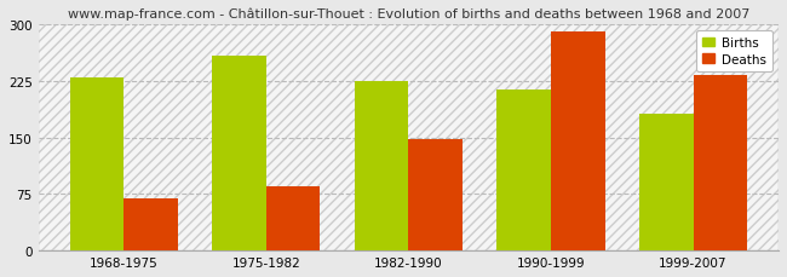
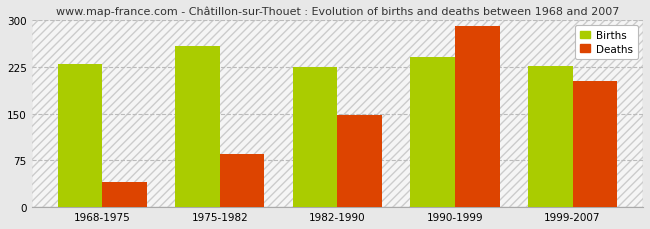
Deaths/1968-1975: 70 -> 40
Births/1990-1999: 213 -> 240
Births/1999-2007: 182 -> 226
Deaths/1999-2007: 232 -> 202
